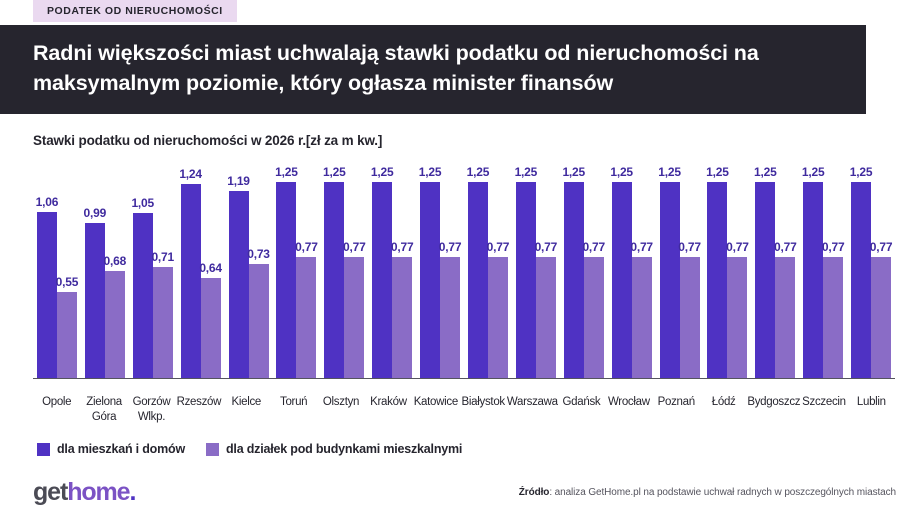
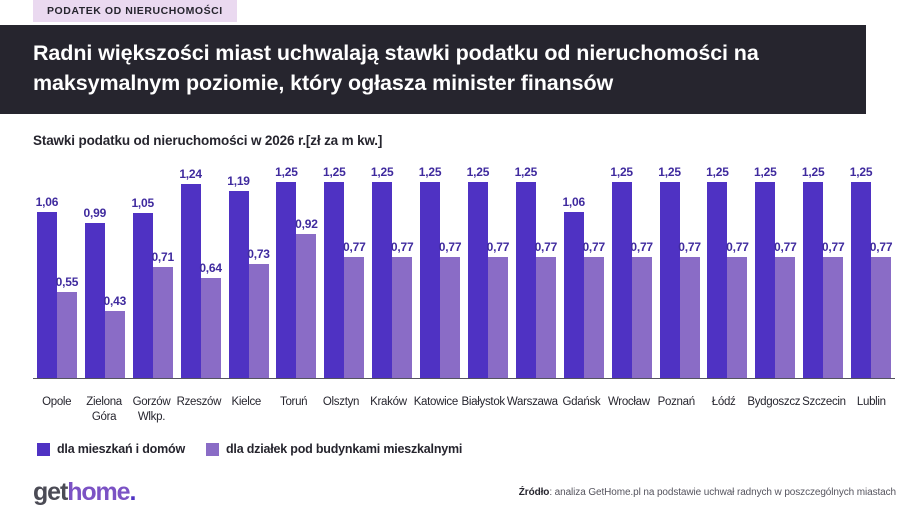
dla działek pod budynkami mieszkalnymi/Zielona Góra: 0,68 -> 0,43
dla działek pod budynkami mieszkalnymi/Toruń: 0,77 -> 0,92
dla mieszkań i domów/Gdańsk: 1,25 -> 1,06
